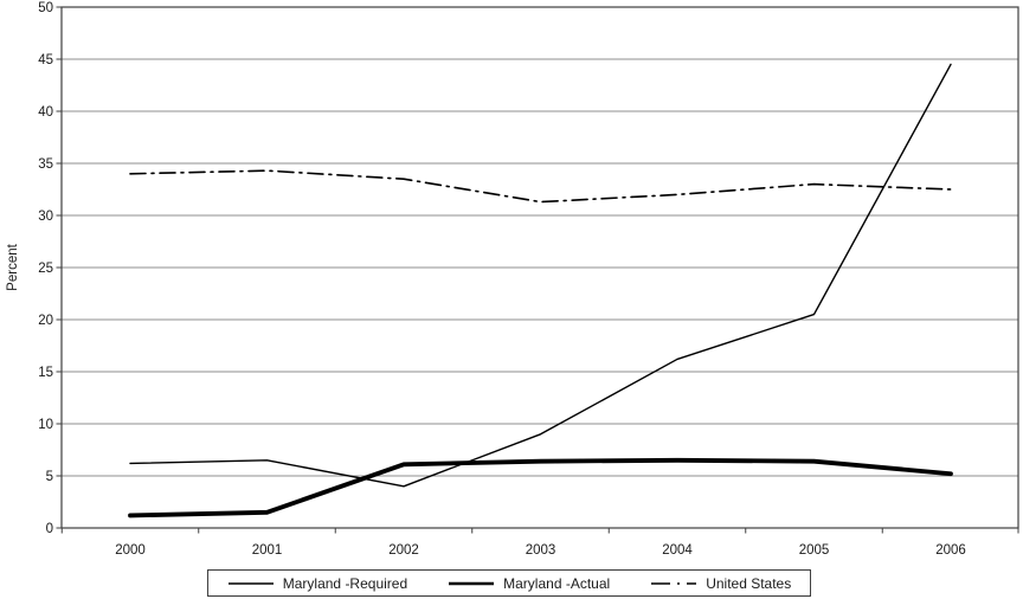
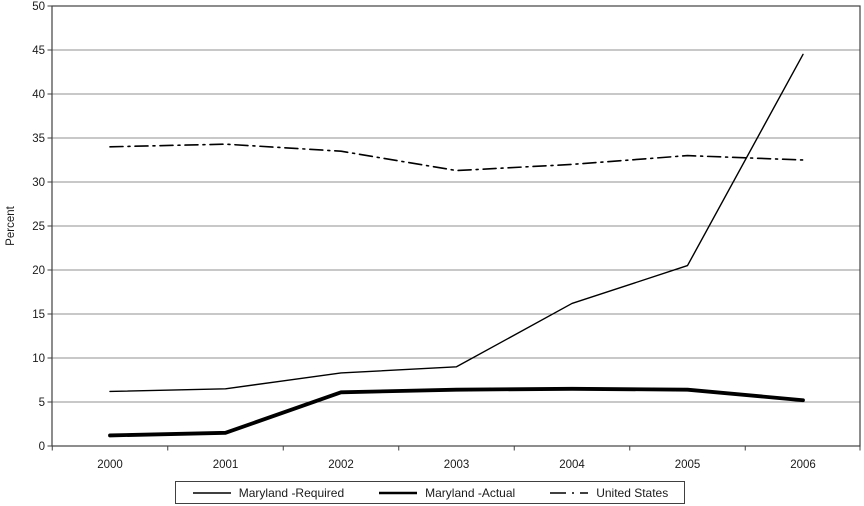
Maryland -Required/2002: 4 -> 8
